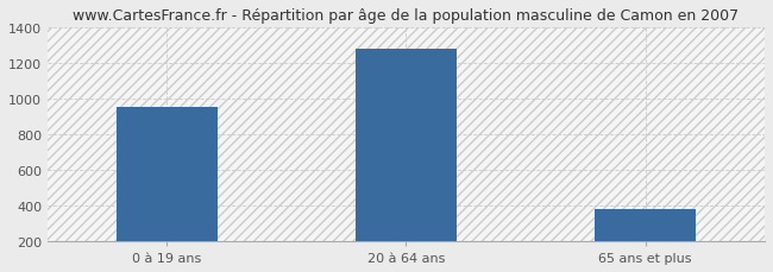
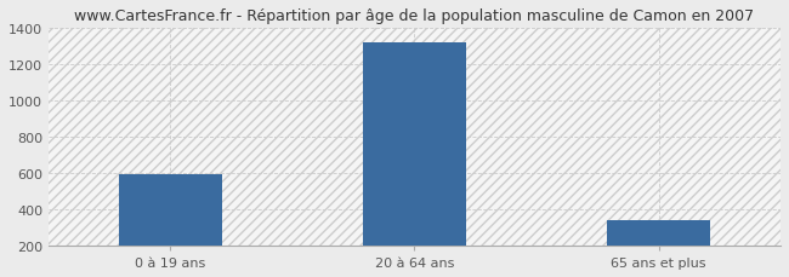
0 à 19 ans: 950 -> 590
20 à 64 ans: 1280 -> 1320
65 ans et plus: 380 -> 340
